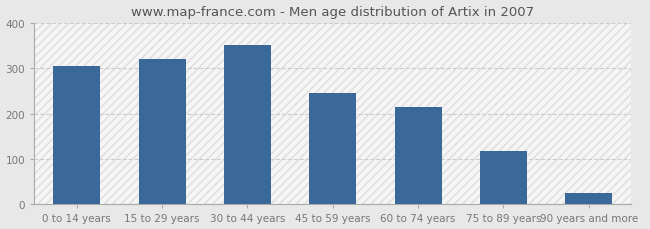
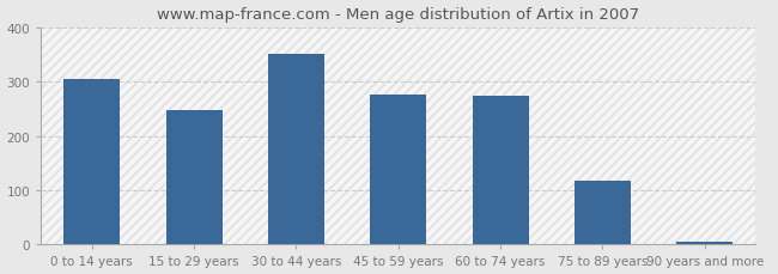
15 to 29 years: 320 -> 247
45 to 59 years: 245 -> 276
60 to 74 years: 215 -> 274
90 years and more: 25 -> 5
